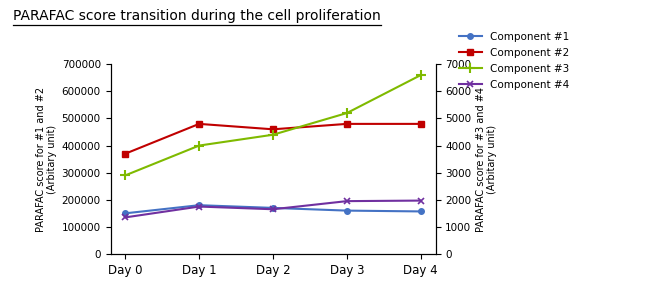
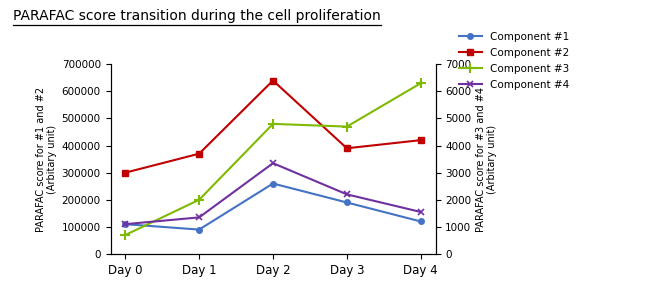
Component #1/Day 0: 150000 -> 110000
Component #2/Day 0: 370000 -> 300000
Component #3/Day 0: 2900 -> 700
Component #4/Day 0: 1350 -> 1100
Component #1/Day 1: 180000 -> 90000
Component #2/Day 1: 480000 -> 370000
Component #3/Day 1: 4000 -> 2000
Component #4/Day 1: 1750 -> 1350
Component #1/Day 2: 170000 -> 260000
Component #2/Day 2: 460000 -> 640000
Component #3/Day 2: 4400 -> 4800
Component #4/Day 2: 1650 -> 3350
Component #1/Day 3: 160000 -> 190000
Component #2/Day 3: 480000 -> 390000
Component #3/Day 3: 5200 -> 4700
Component #4/Day 3: 1950 -> 2200
Component #1/Day 4: 157000 -> 120000
Component #2/Day 4: 480000 -> 420000
Component #3/Day 4: 6600 -> 6300
Component #4/Day 4: 1970 -> 1550
